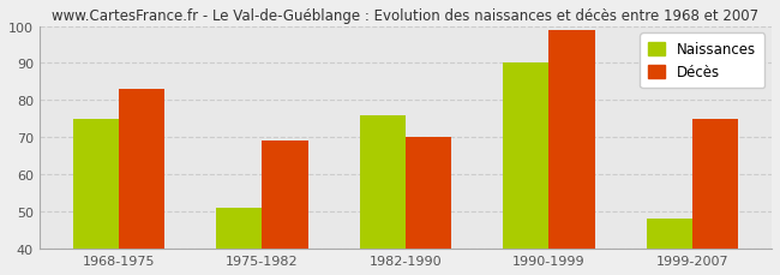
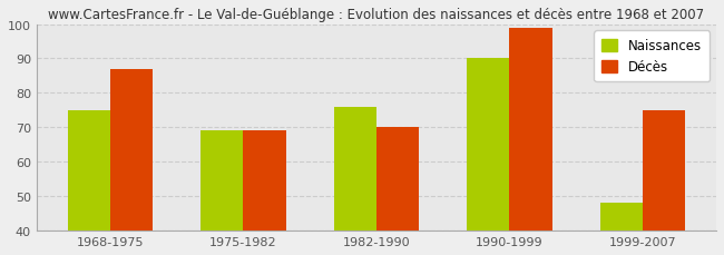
Décès/1968-1975: 83 -> 87
Naissances/1975-1982: 51 -> 69
